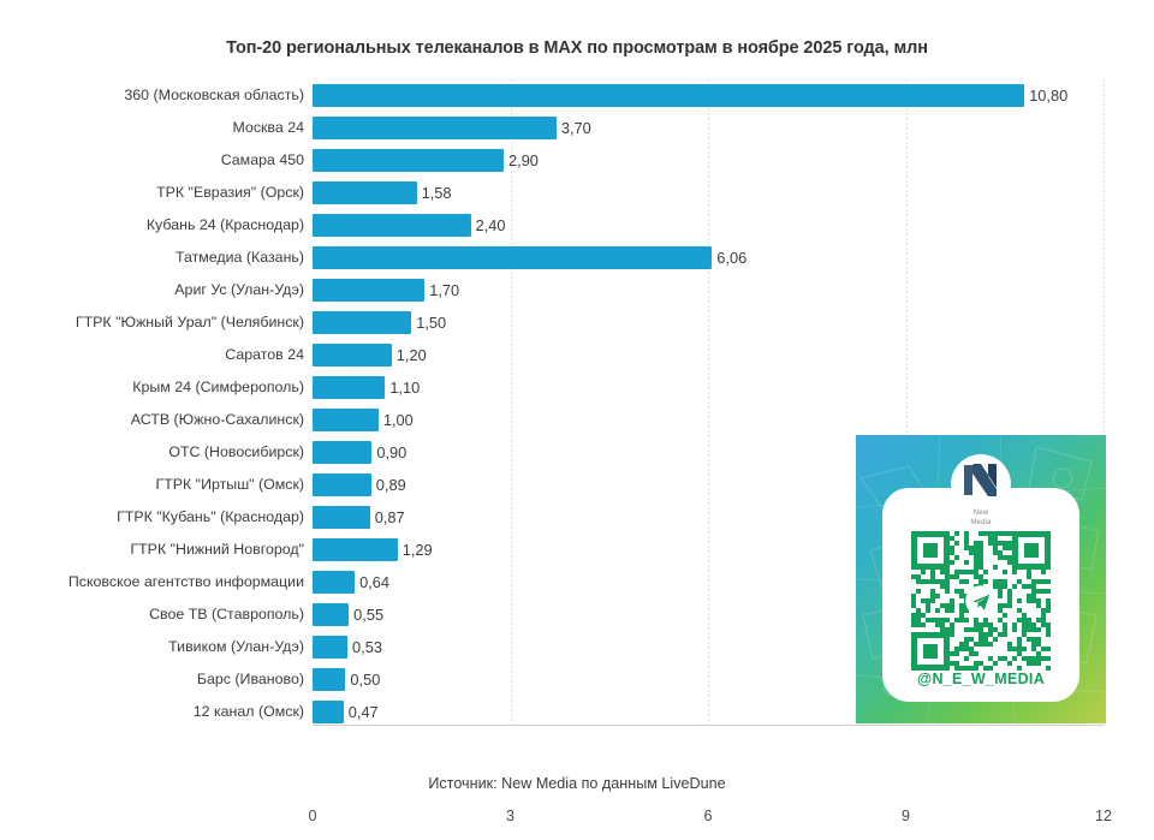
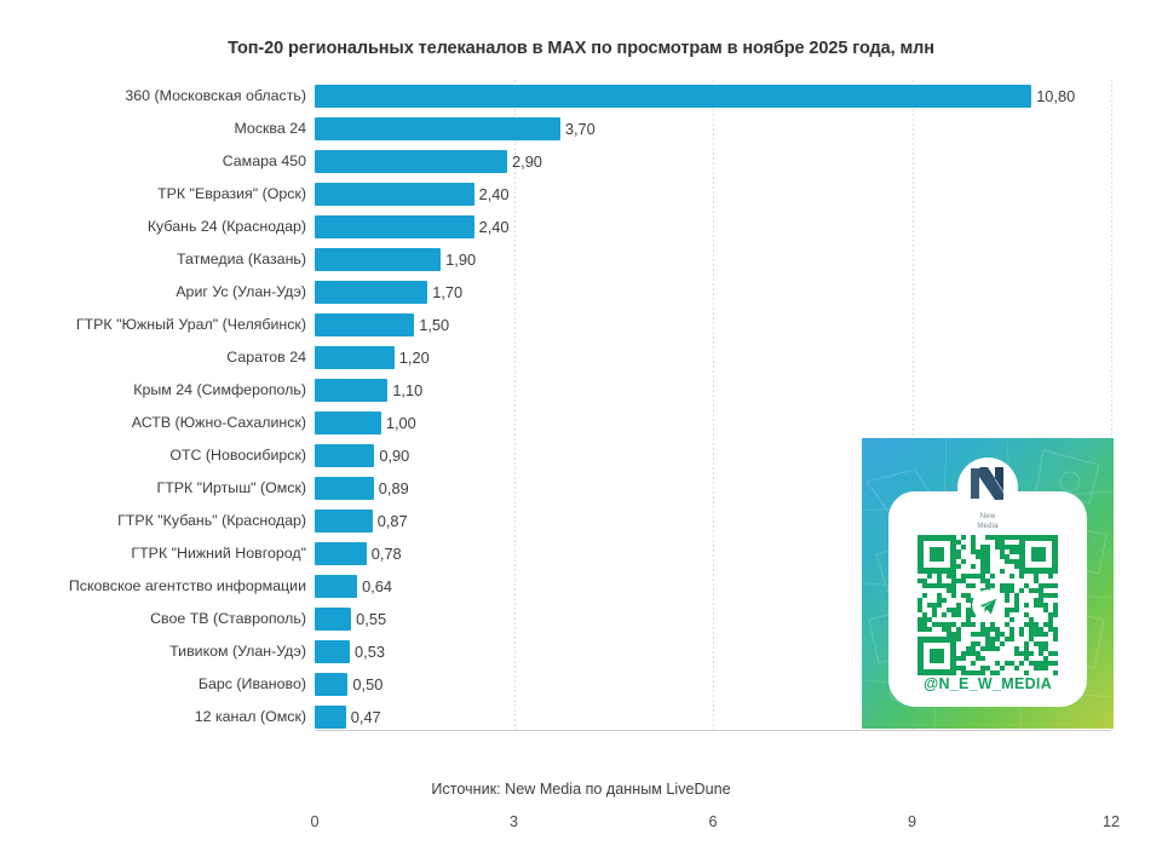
ТРК "Евразия" (Орск): 1,58 -> 2,40
Татмедиа (Казань): 6,06 -> 1,90
ГТРК "Нижний Новгород": 1,29 -> 0,78
